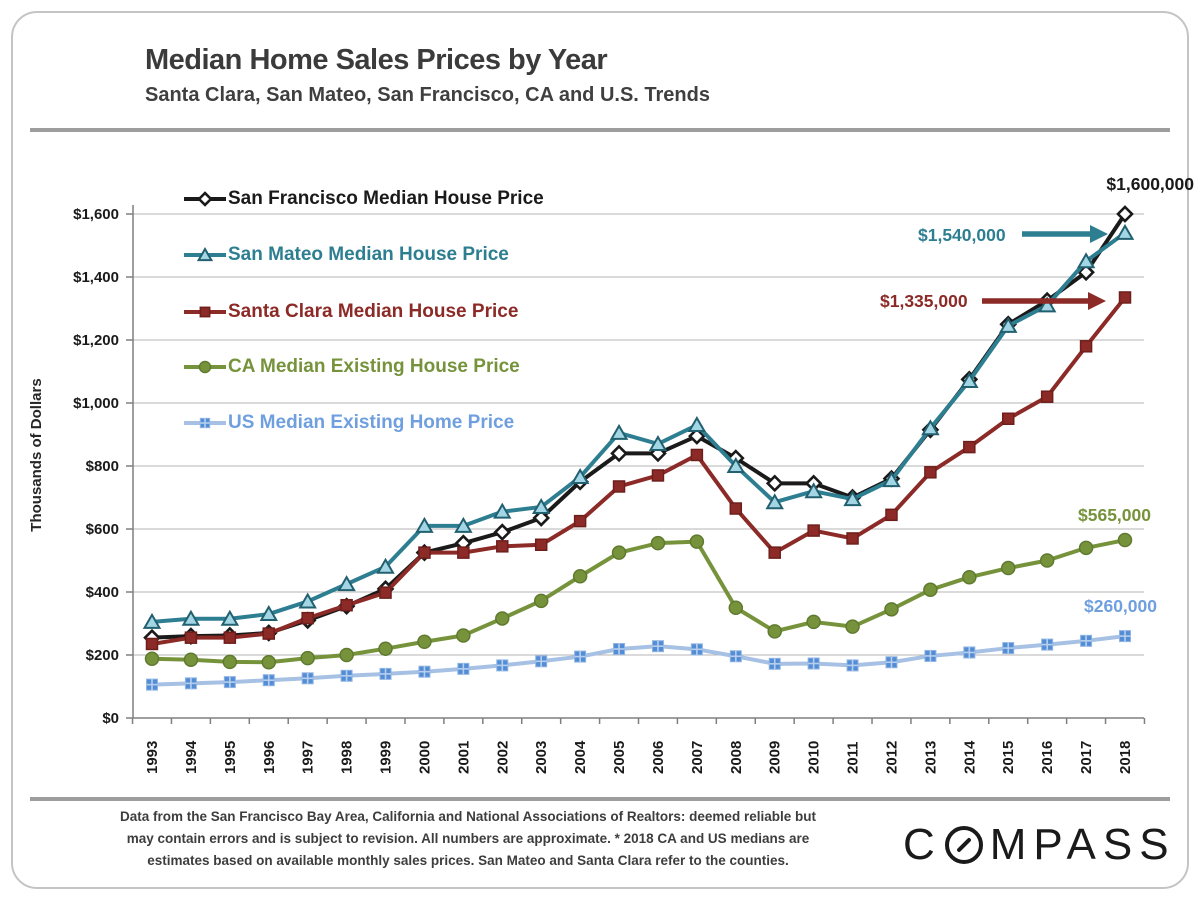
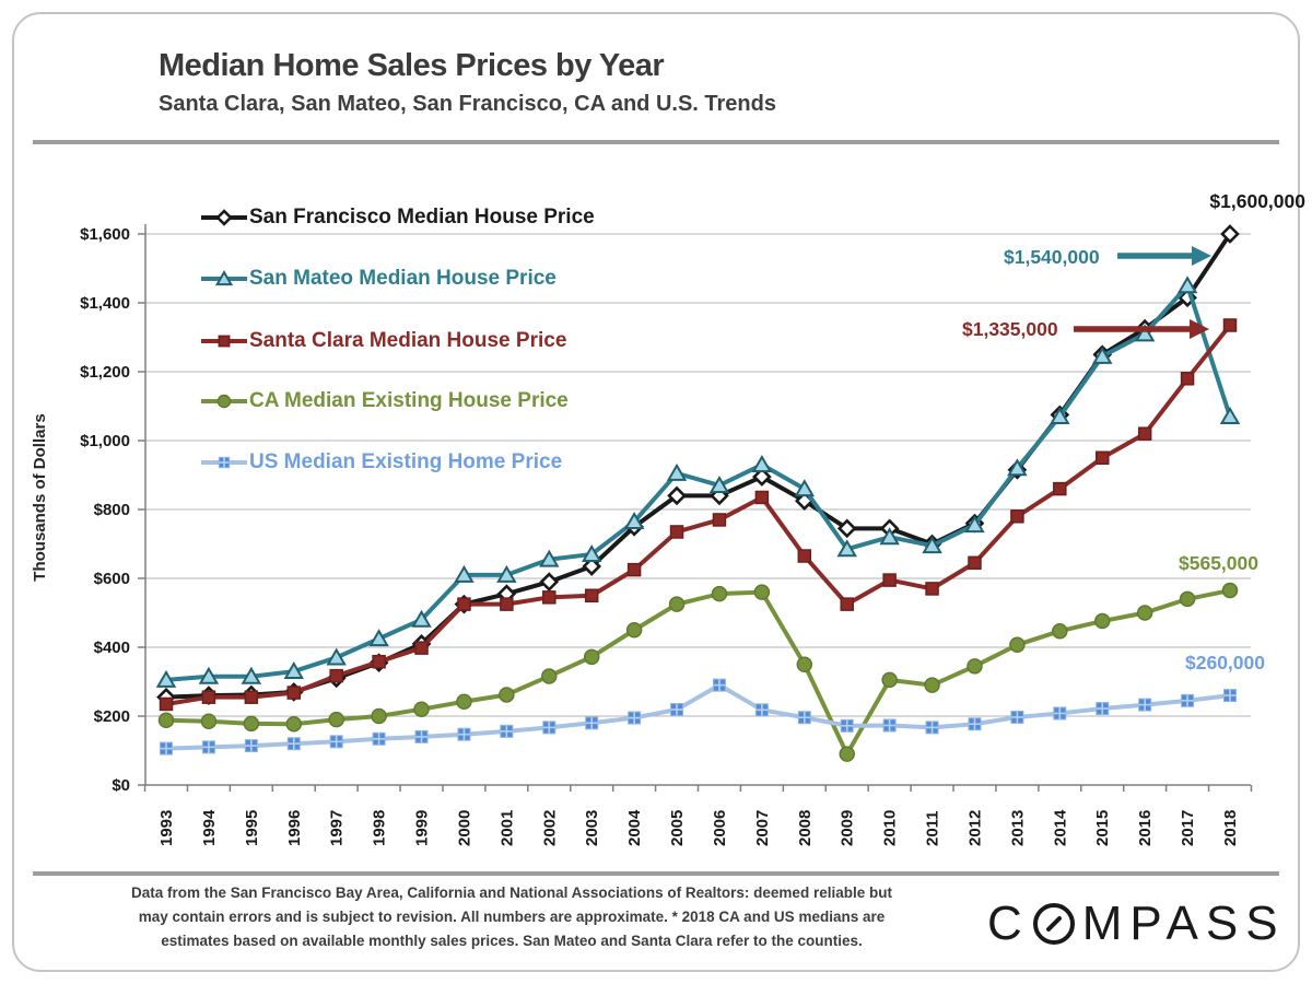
US Median Existing Home Price/2006: $230 -> $290
San Mateo Median House Price/2008: $800 -> $860
CA Median Existing House Price/2009: $280 -> $90
San Mateo Median House Price/2018: $1540 -> $1070
